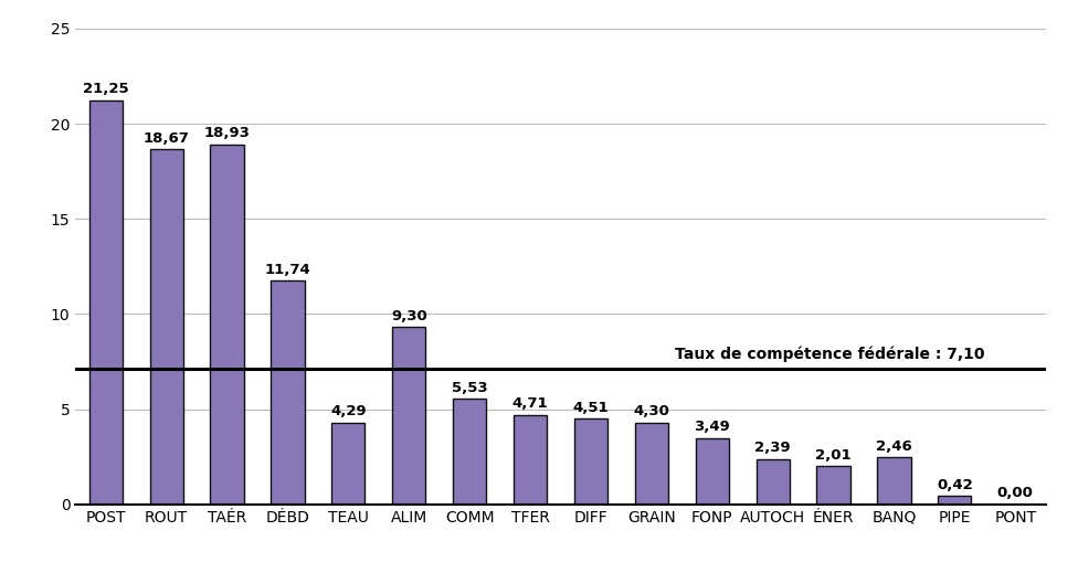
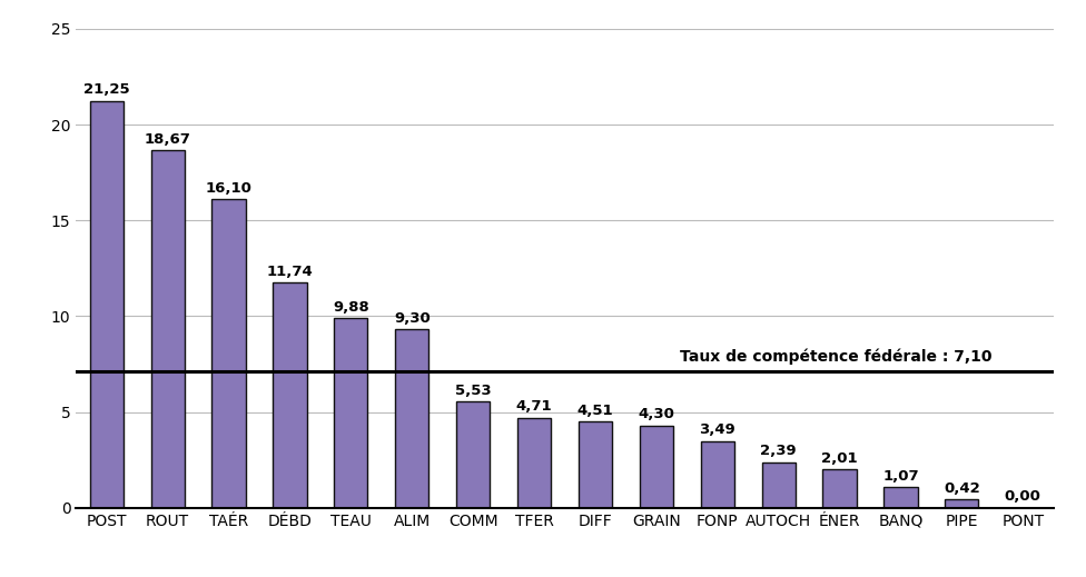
TAÉR: 18,93 -> 16,10
TEAU: 4,29 -> 9,88
BANQ: 2,46 -> 1,07
